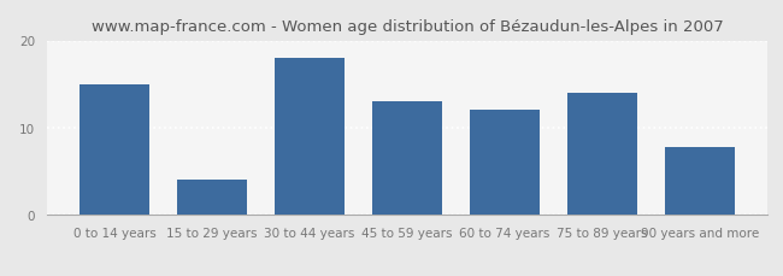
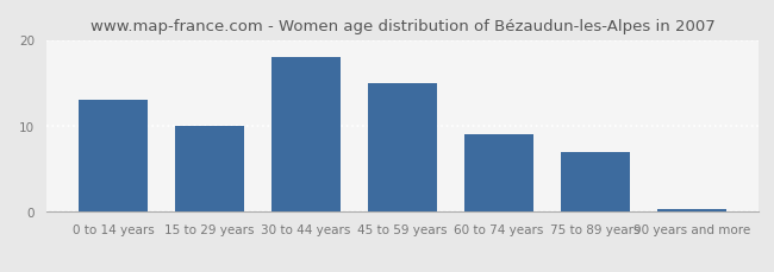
0 to 14 years: 15.0 -> 13.0
15 to 29 years: 4.0 -> 10.0
45 to 59 years: 13.0 -> 15.0
60 to 74 years: 12.0 -> 9.0
75 to 89 years: 14.0 -> 7.0
90 years and more: 7.8 -> 0.3
